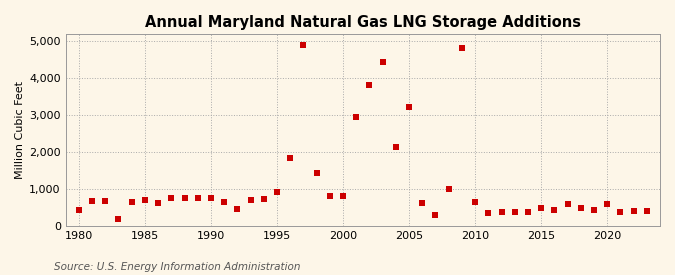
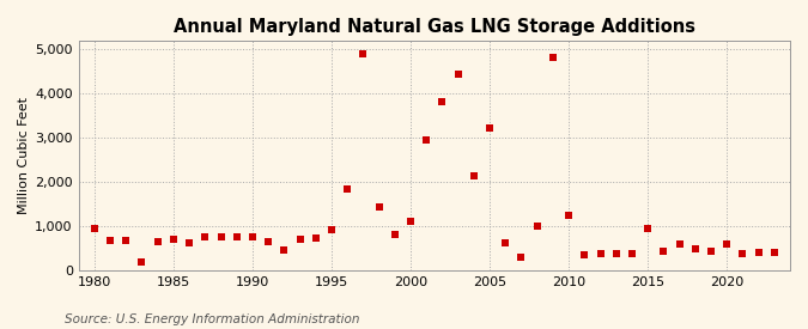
1980: 430 -> 950
2000: 810 -> 1,100
2010: 640 -> 1,250
2015: 490 -> 950
